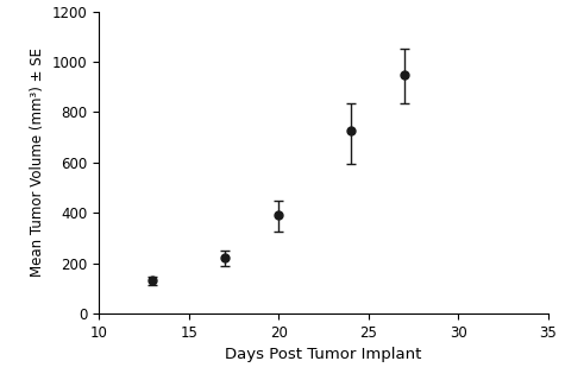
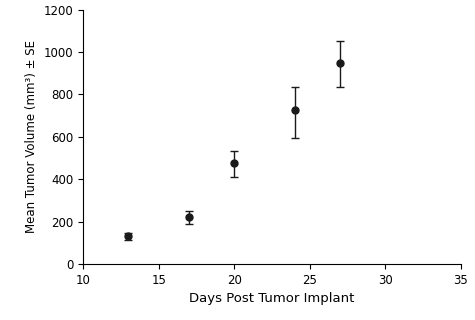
20: 390 -> 475
